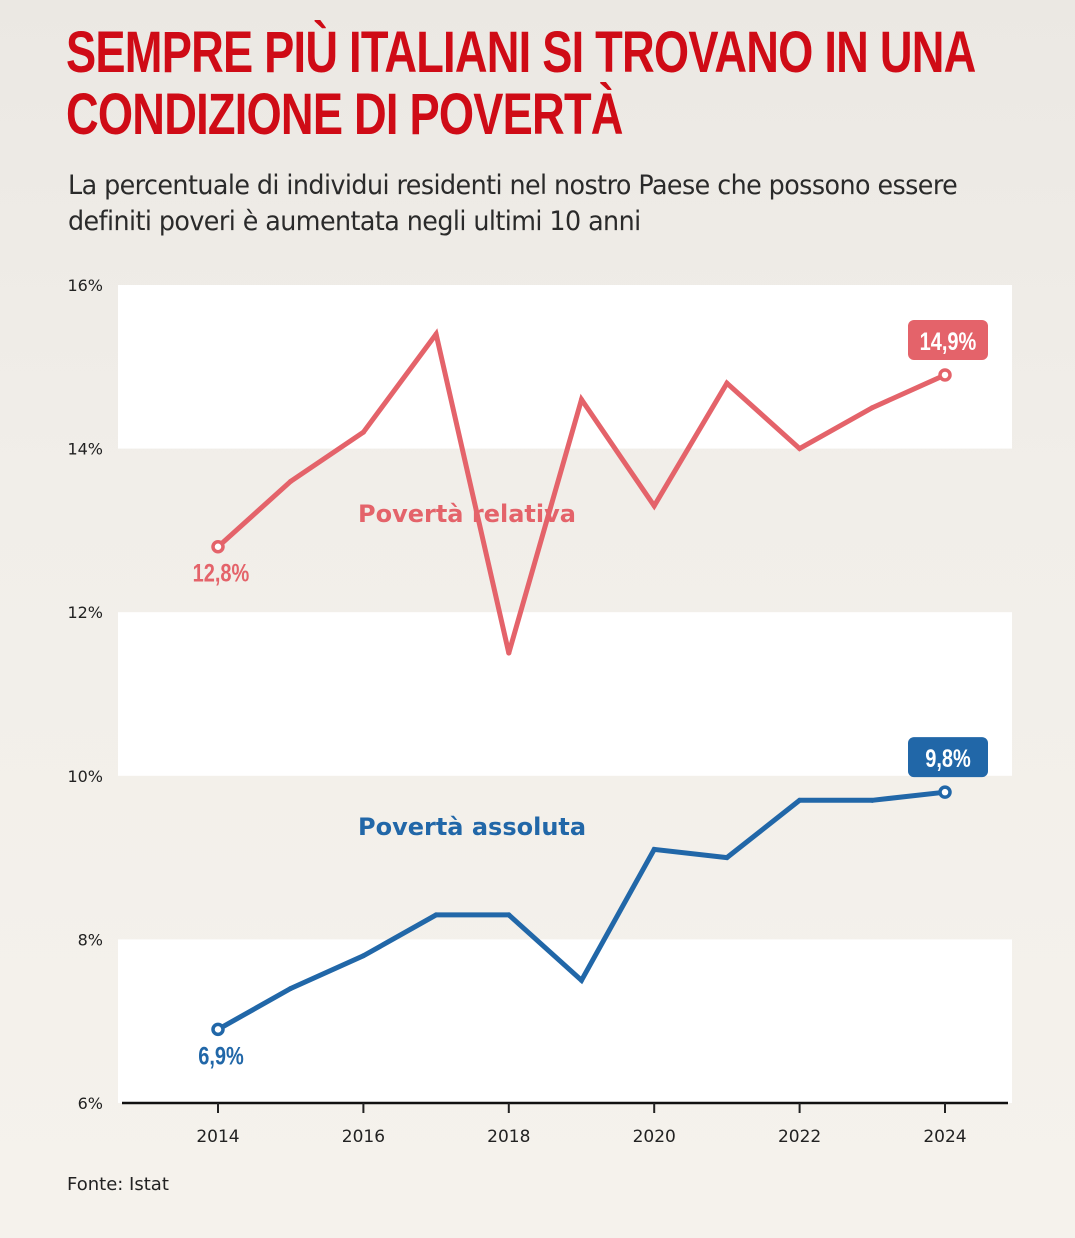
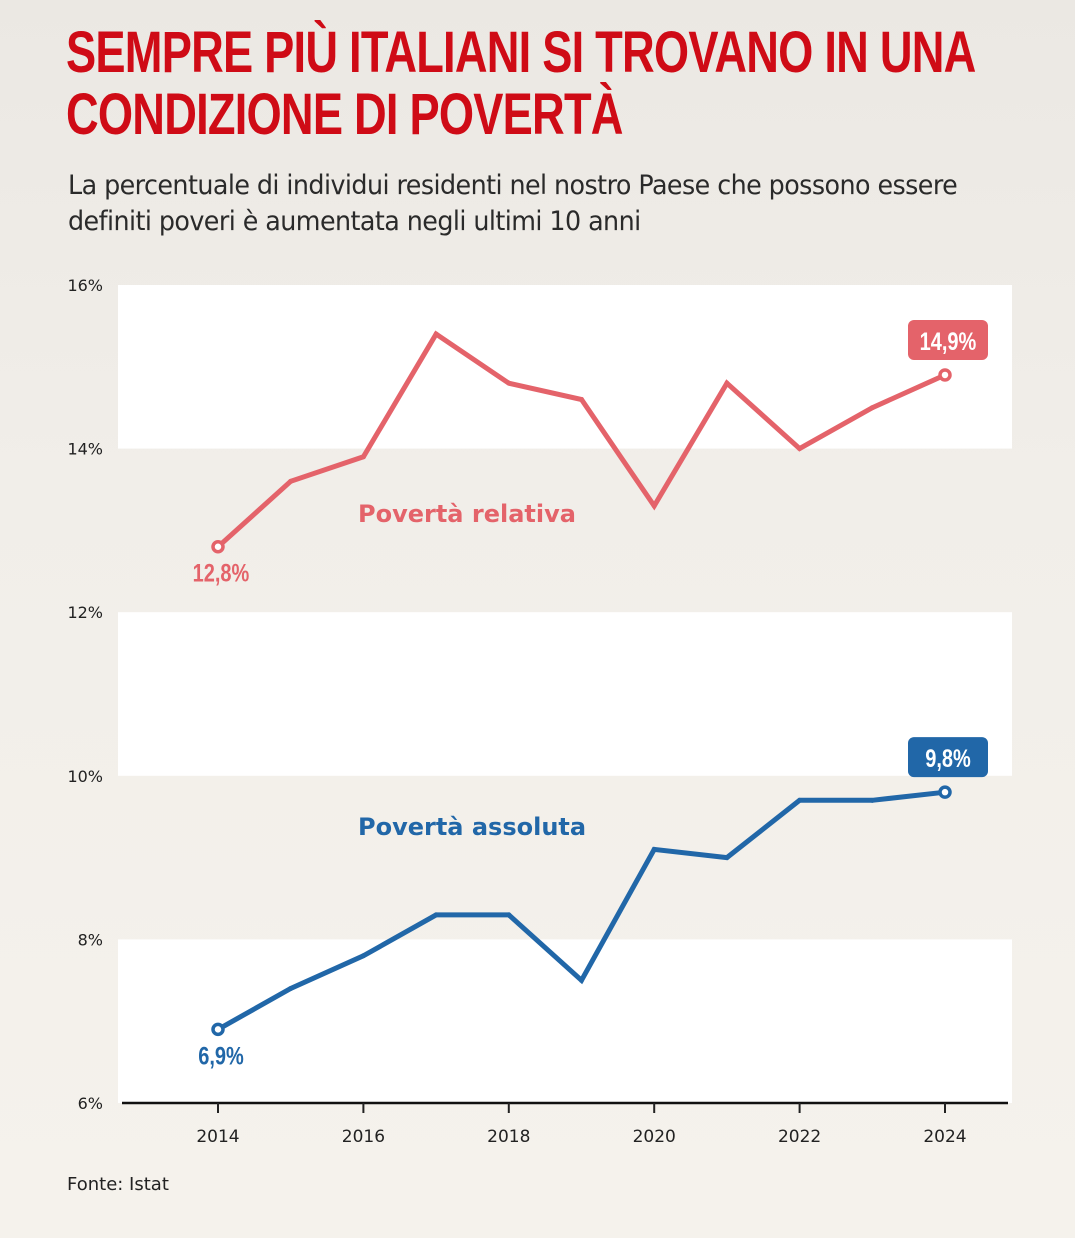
Povertà relativa/2016: 14.2% -> 13.9%
Povertà relativa/2018: 11.5% -> 14.8%
